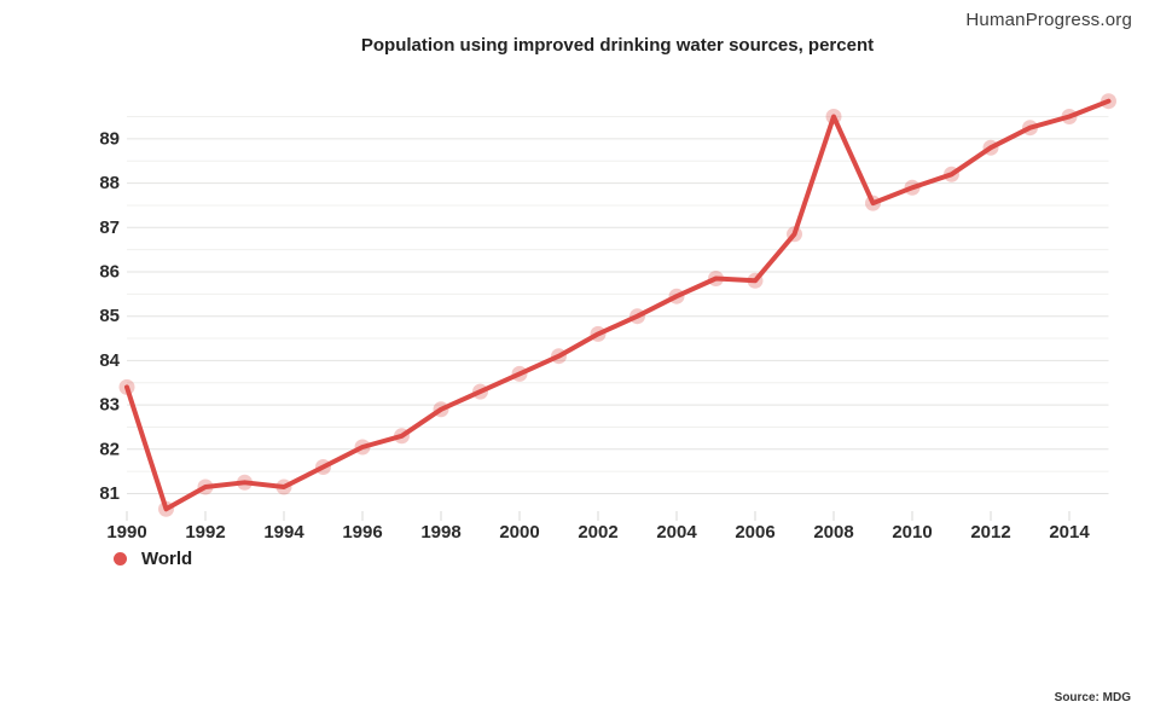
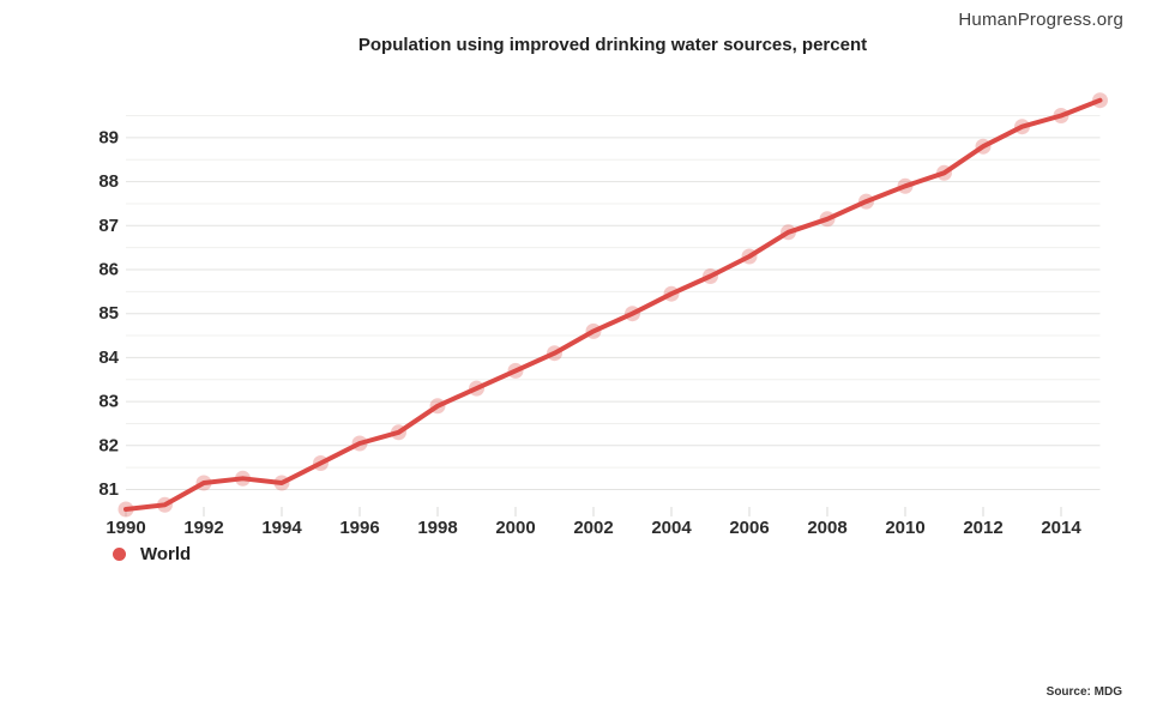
1990: 83.4 -> 80.5
2006: 85.8 -> 86.3
2008: 89.5 -> 87.2
